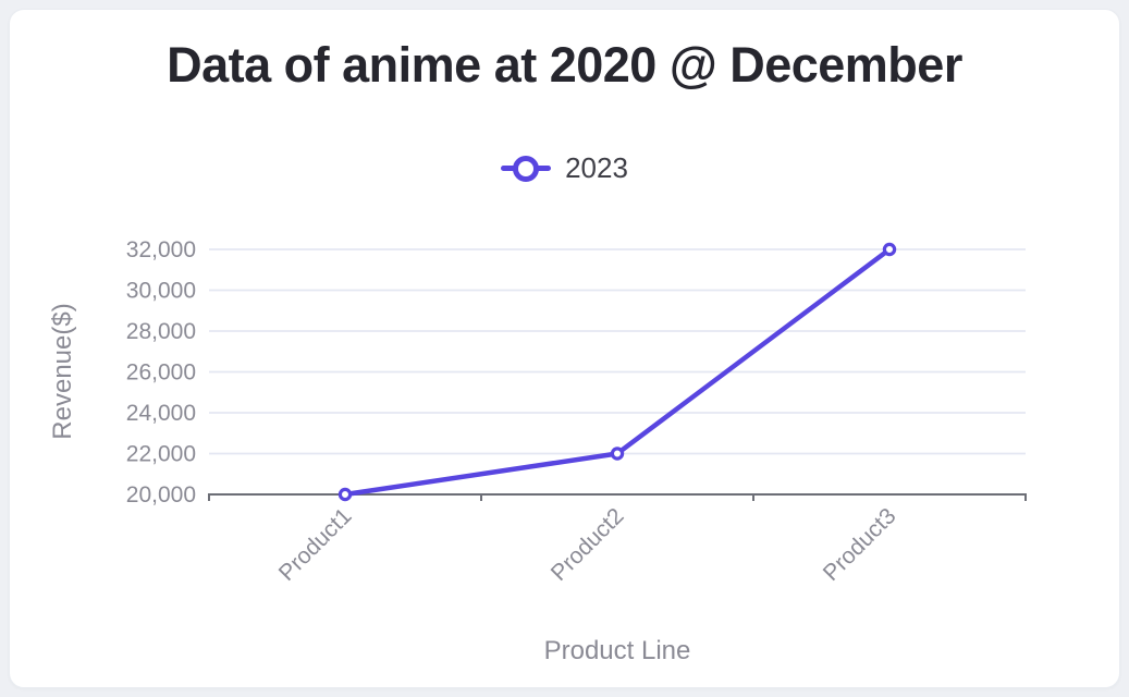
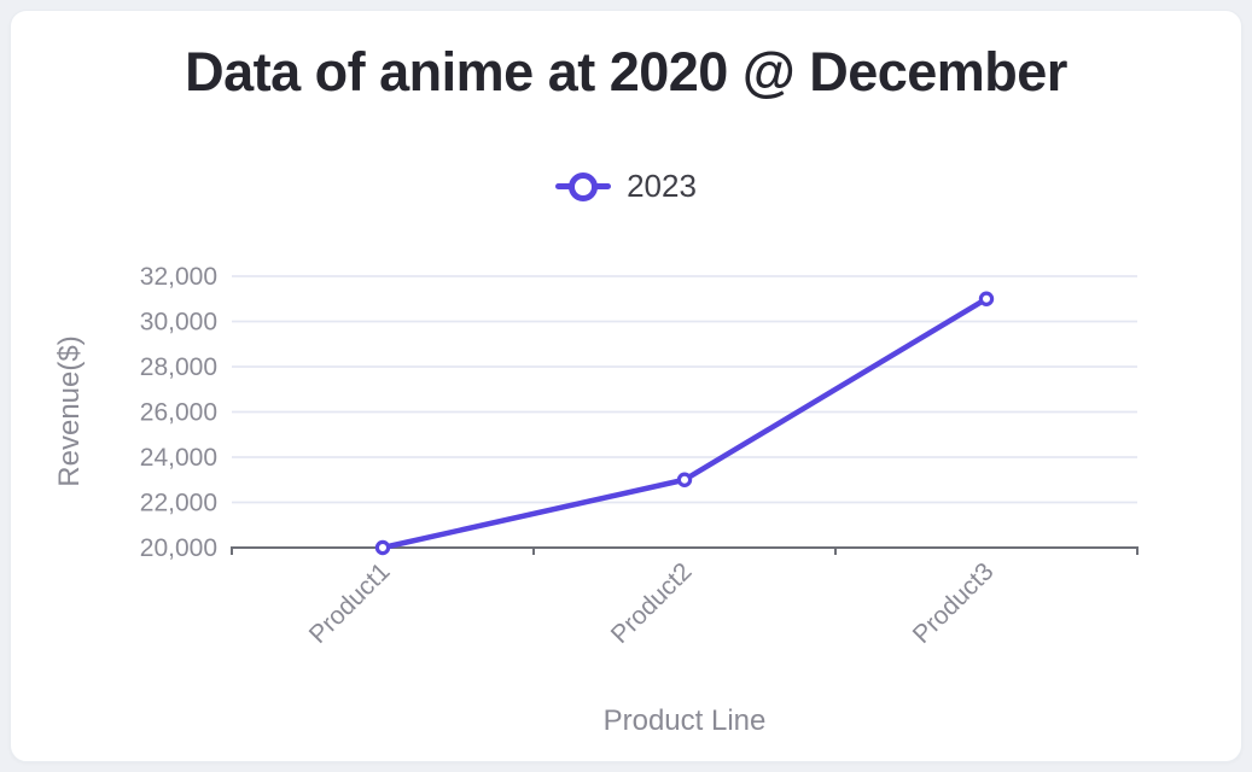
Product2: 22000 -> 23000
Product3: 32000 -> 31000
